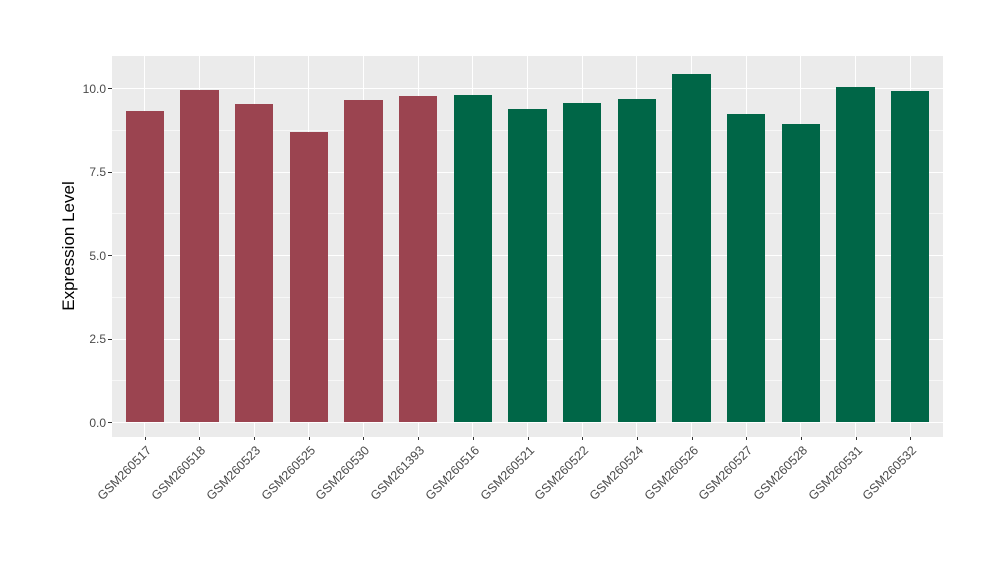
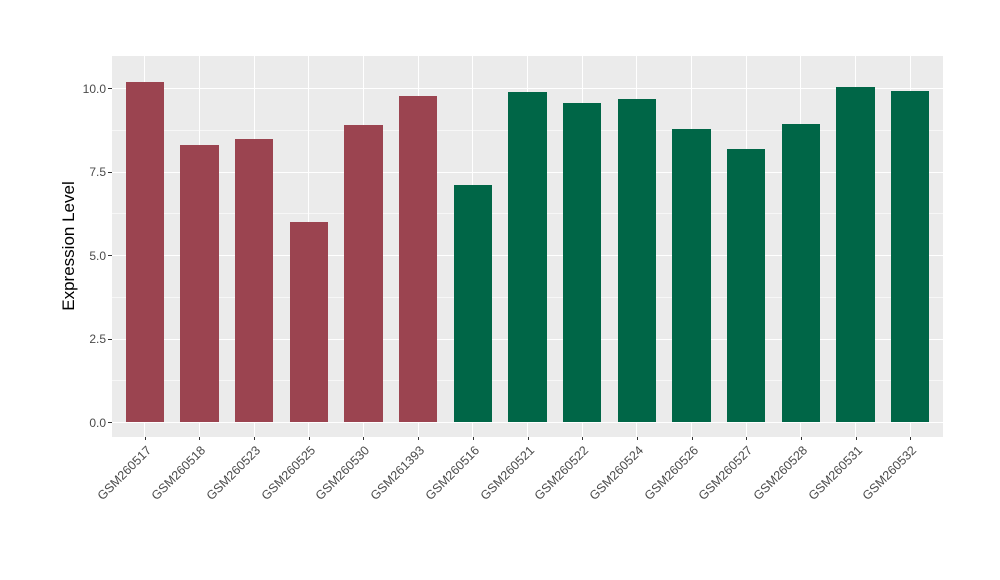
GSM260517: 9.3 -> 10.2
GSM260518: 9.9 -> 8.3
GSM260523: 9.5 -> 8.5
GSM260525: 8.7 -> 6.0
GSM260530: 9.7 -> 8.9
GSM260516: 9.8 -> 7.1
GSM260521: 9.4 -> 9.9
GSM260526: 10.4 -> 8.8
GSM260527: 9.2 -> 8.2
